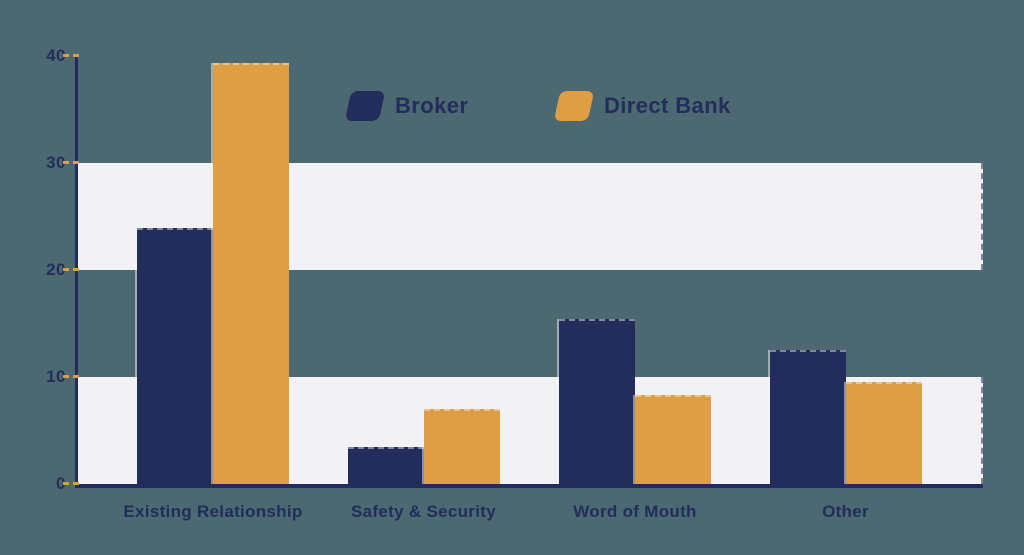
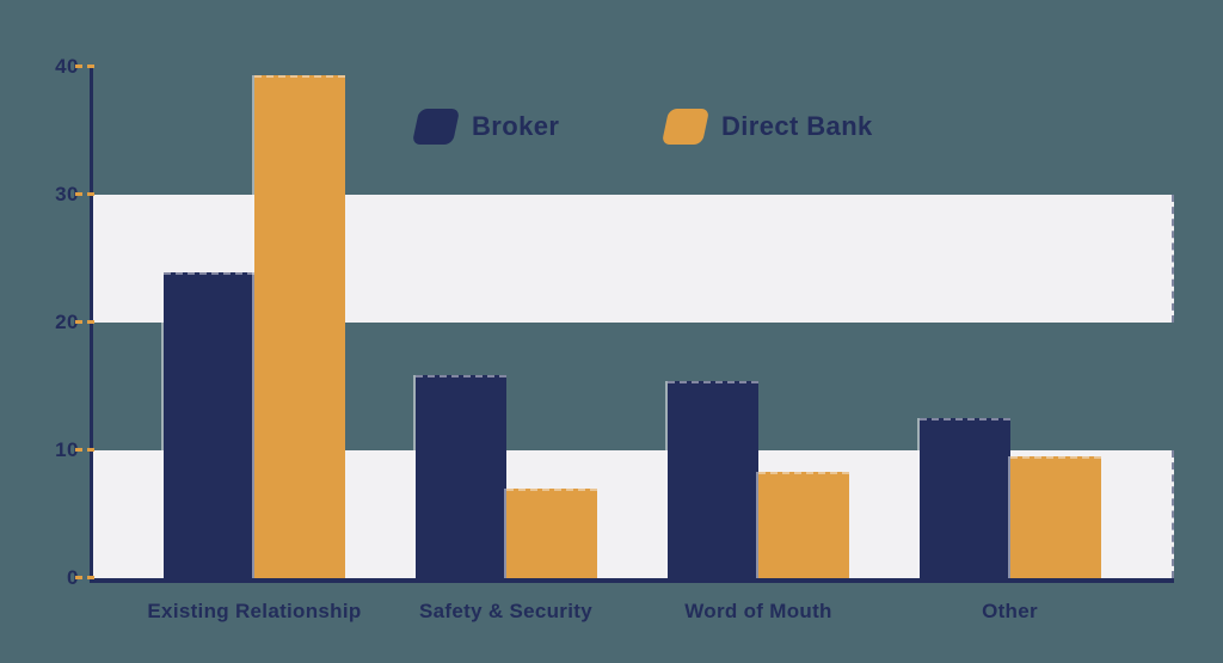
Broker/Safety & Security: 3.5 -> 15.9
